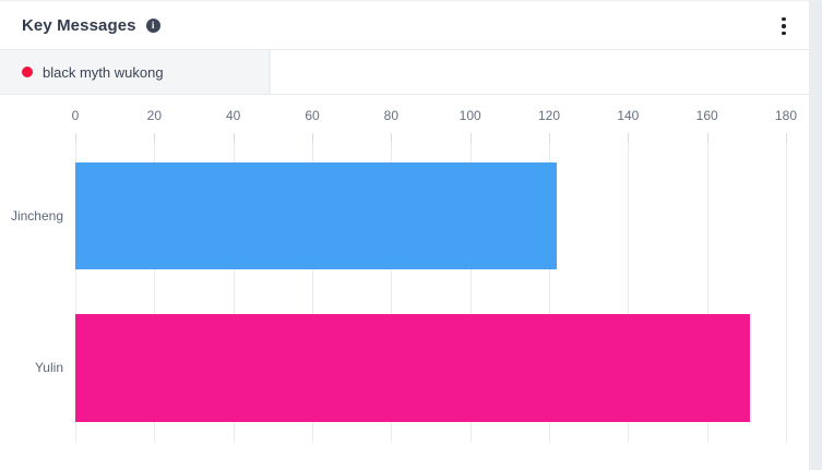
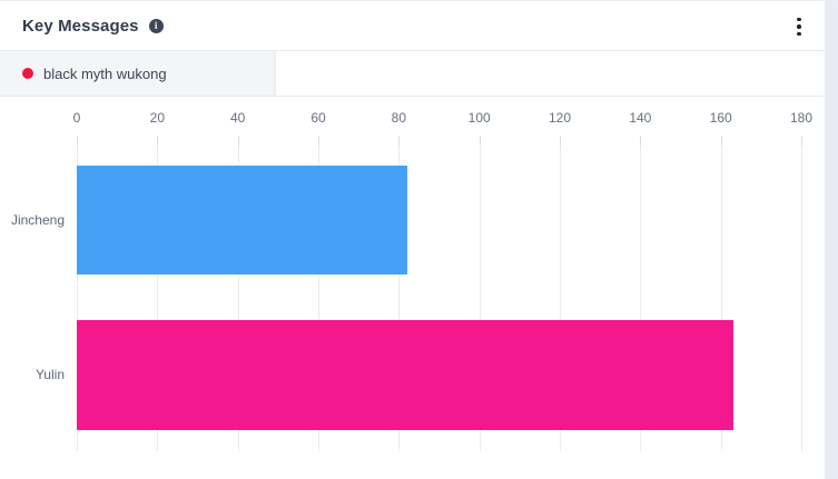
Jincheng: 122 -> 82
Yulin: 171 -> 163
